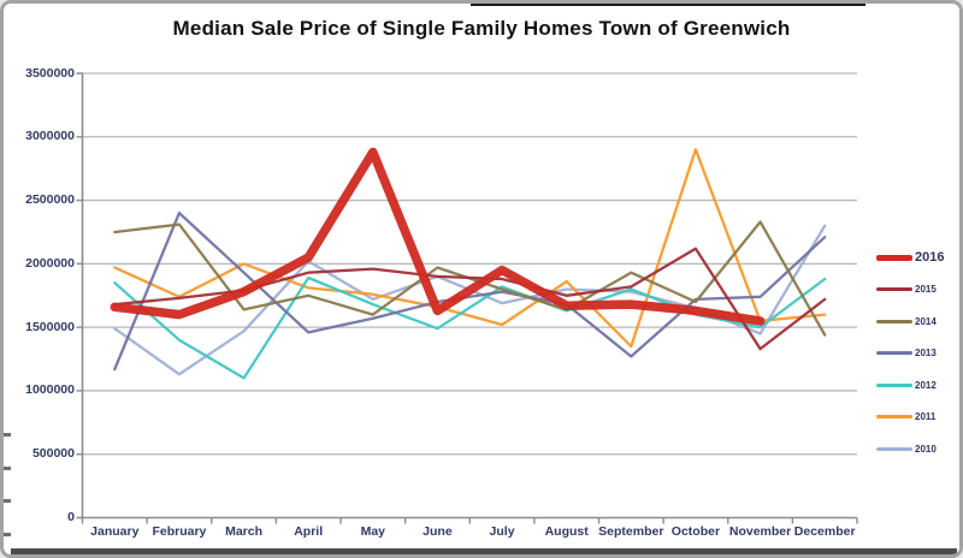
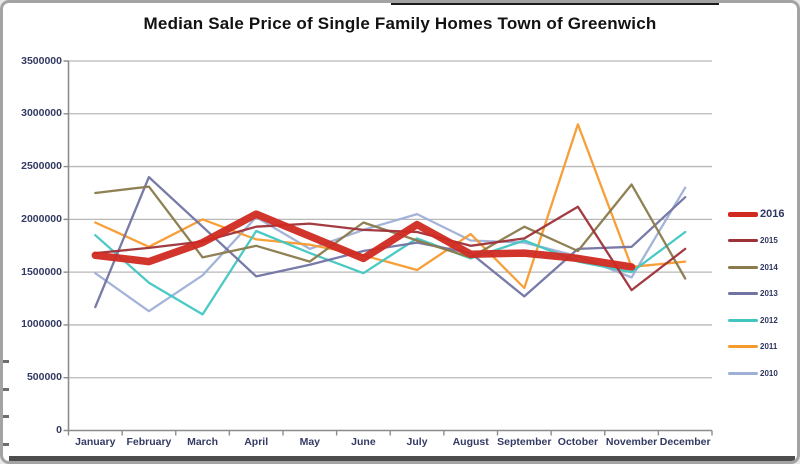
2016/May: 2880000 -> 1840000
2010/July: 1690000 -> 2050000
